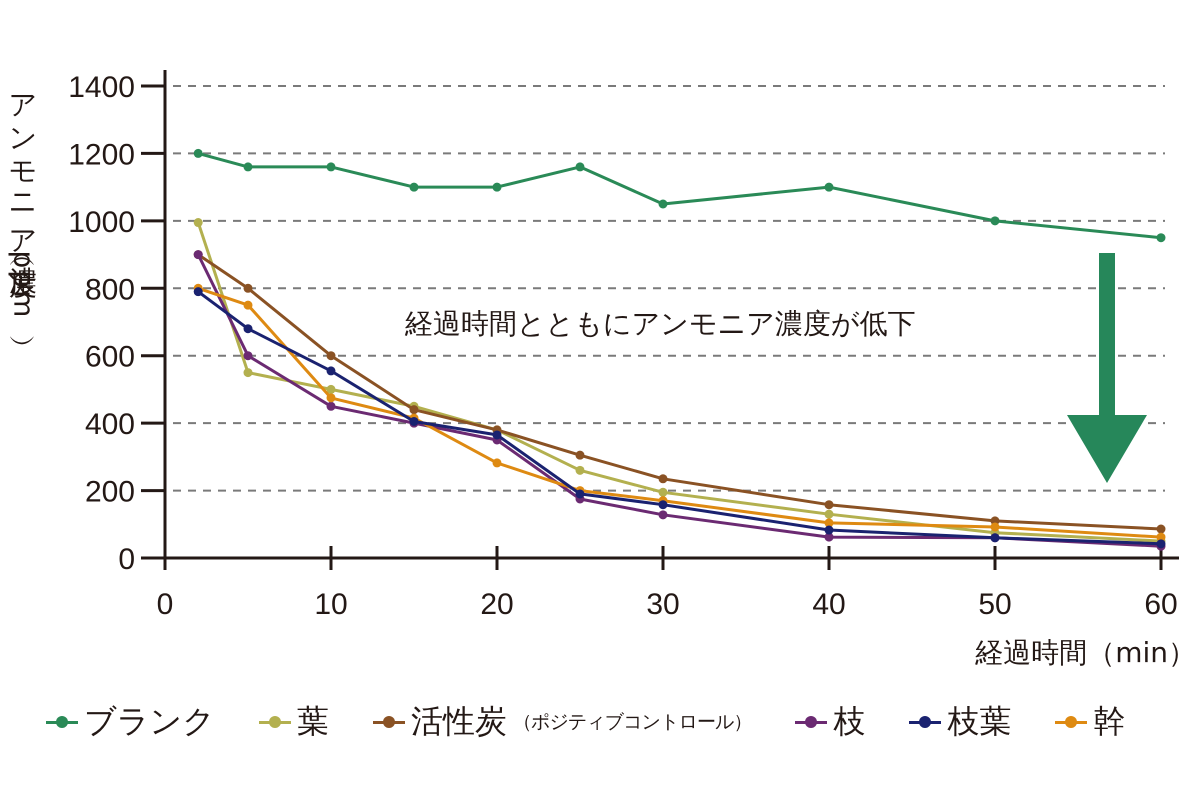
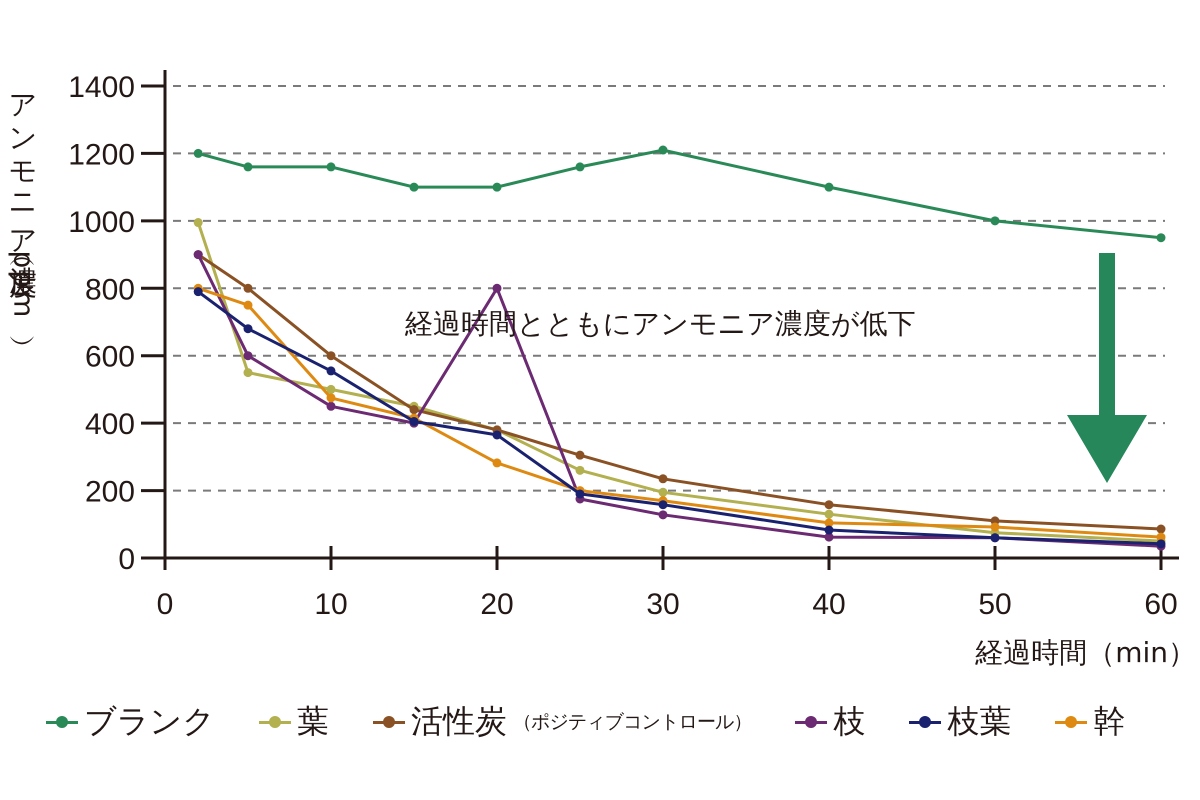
枝/20: 350 -> 800
ブランク/30: 1050 -> 1210
